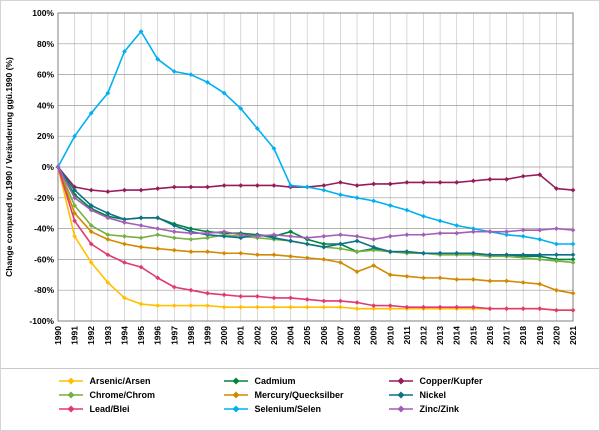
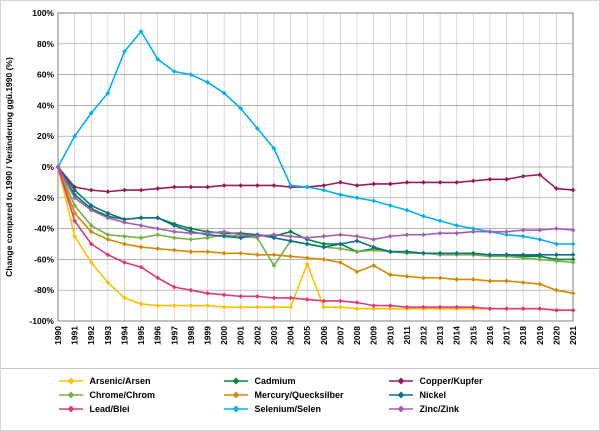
Chrome/Chrom/2003: -47% -> -64%
Arsenic/Arsen/2005: -91% -> -63%
